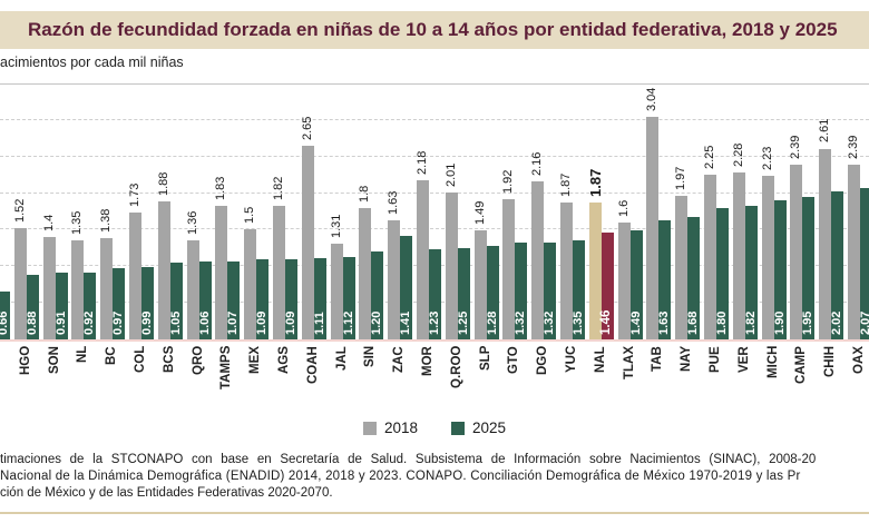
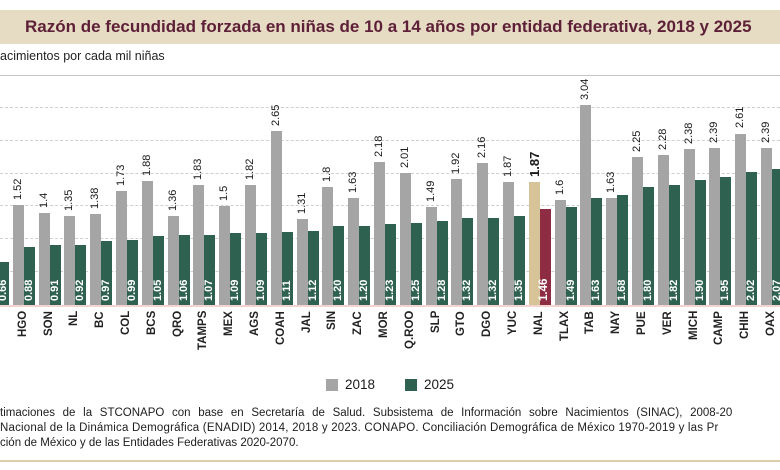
2025/ZAC: 1.41 -> 1.20
2018/NAY: 1.97 -> 1.63
2018/MICH: 2.23 -> 2.38
